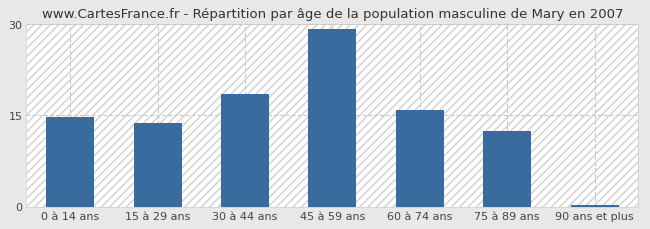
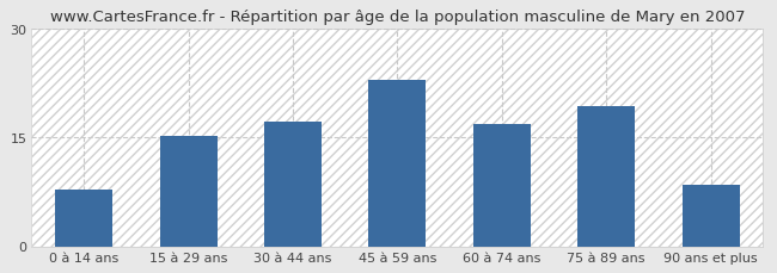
0 à 14 ans: 14.7 -> 7.8
15 à 29 ans: 13.8 -> 15.2
30 à 44 ans: 18.5 -> 17.2
45 à 59 ans: 29.3 -> 23.0
60 à 74 ans: 15.9 -> 16.8
75 à 89 ans: 12.5 -> 19.4
90 ans et plus: 0.2 -> 8.4
